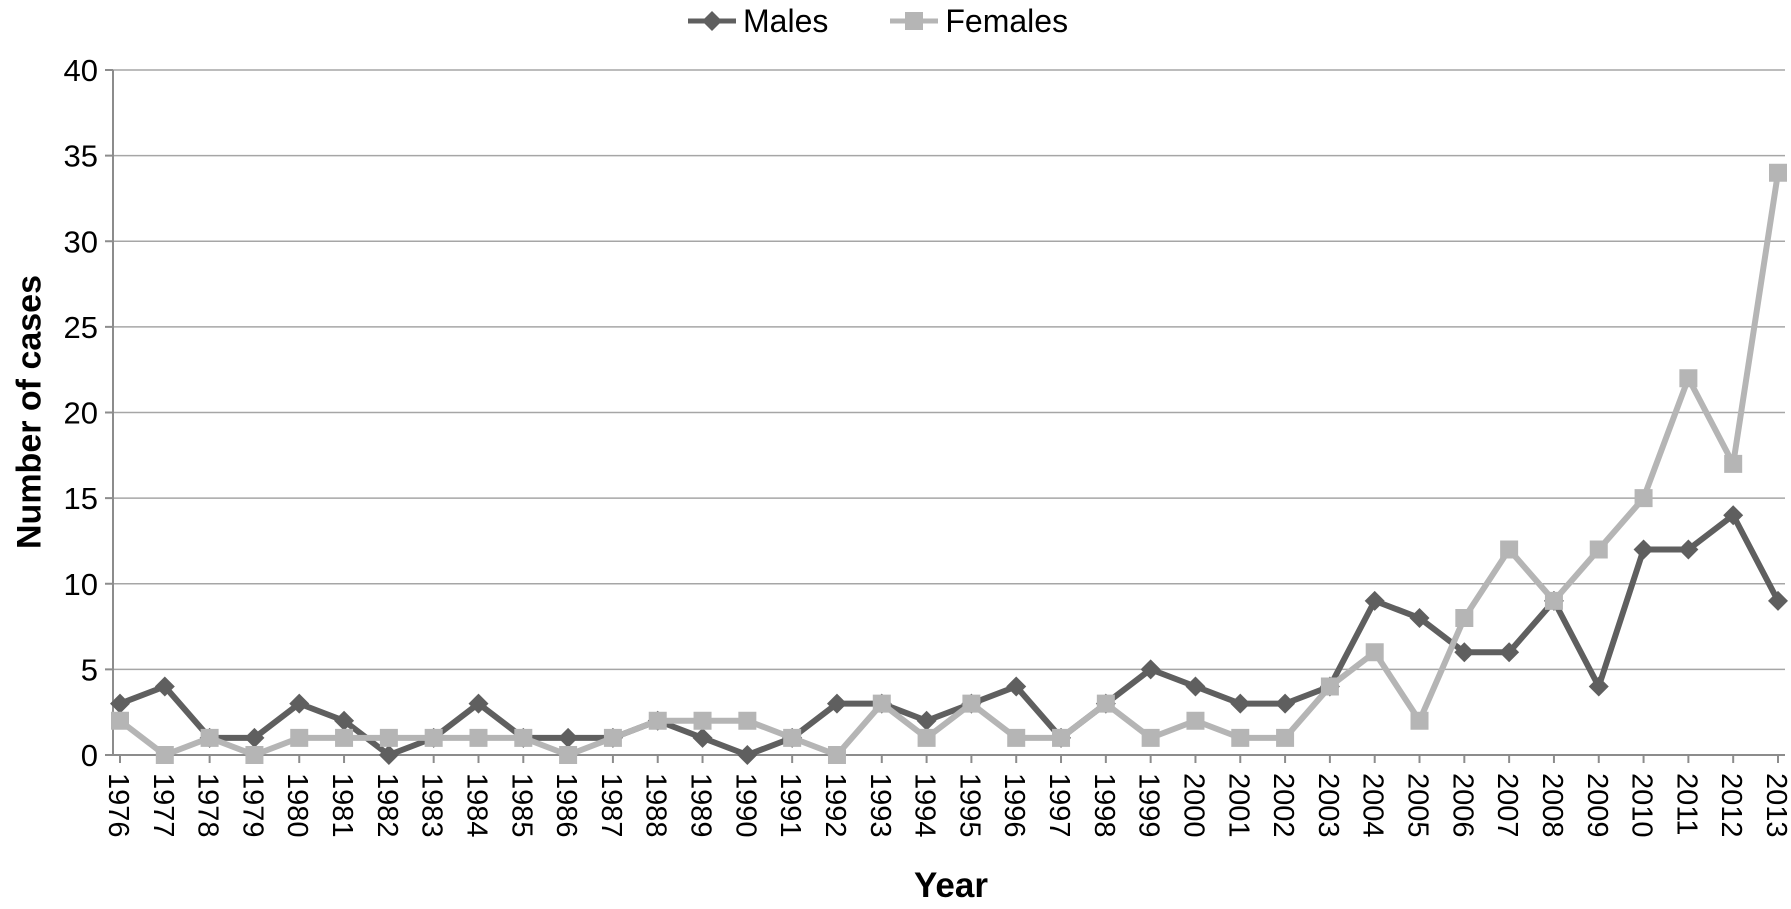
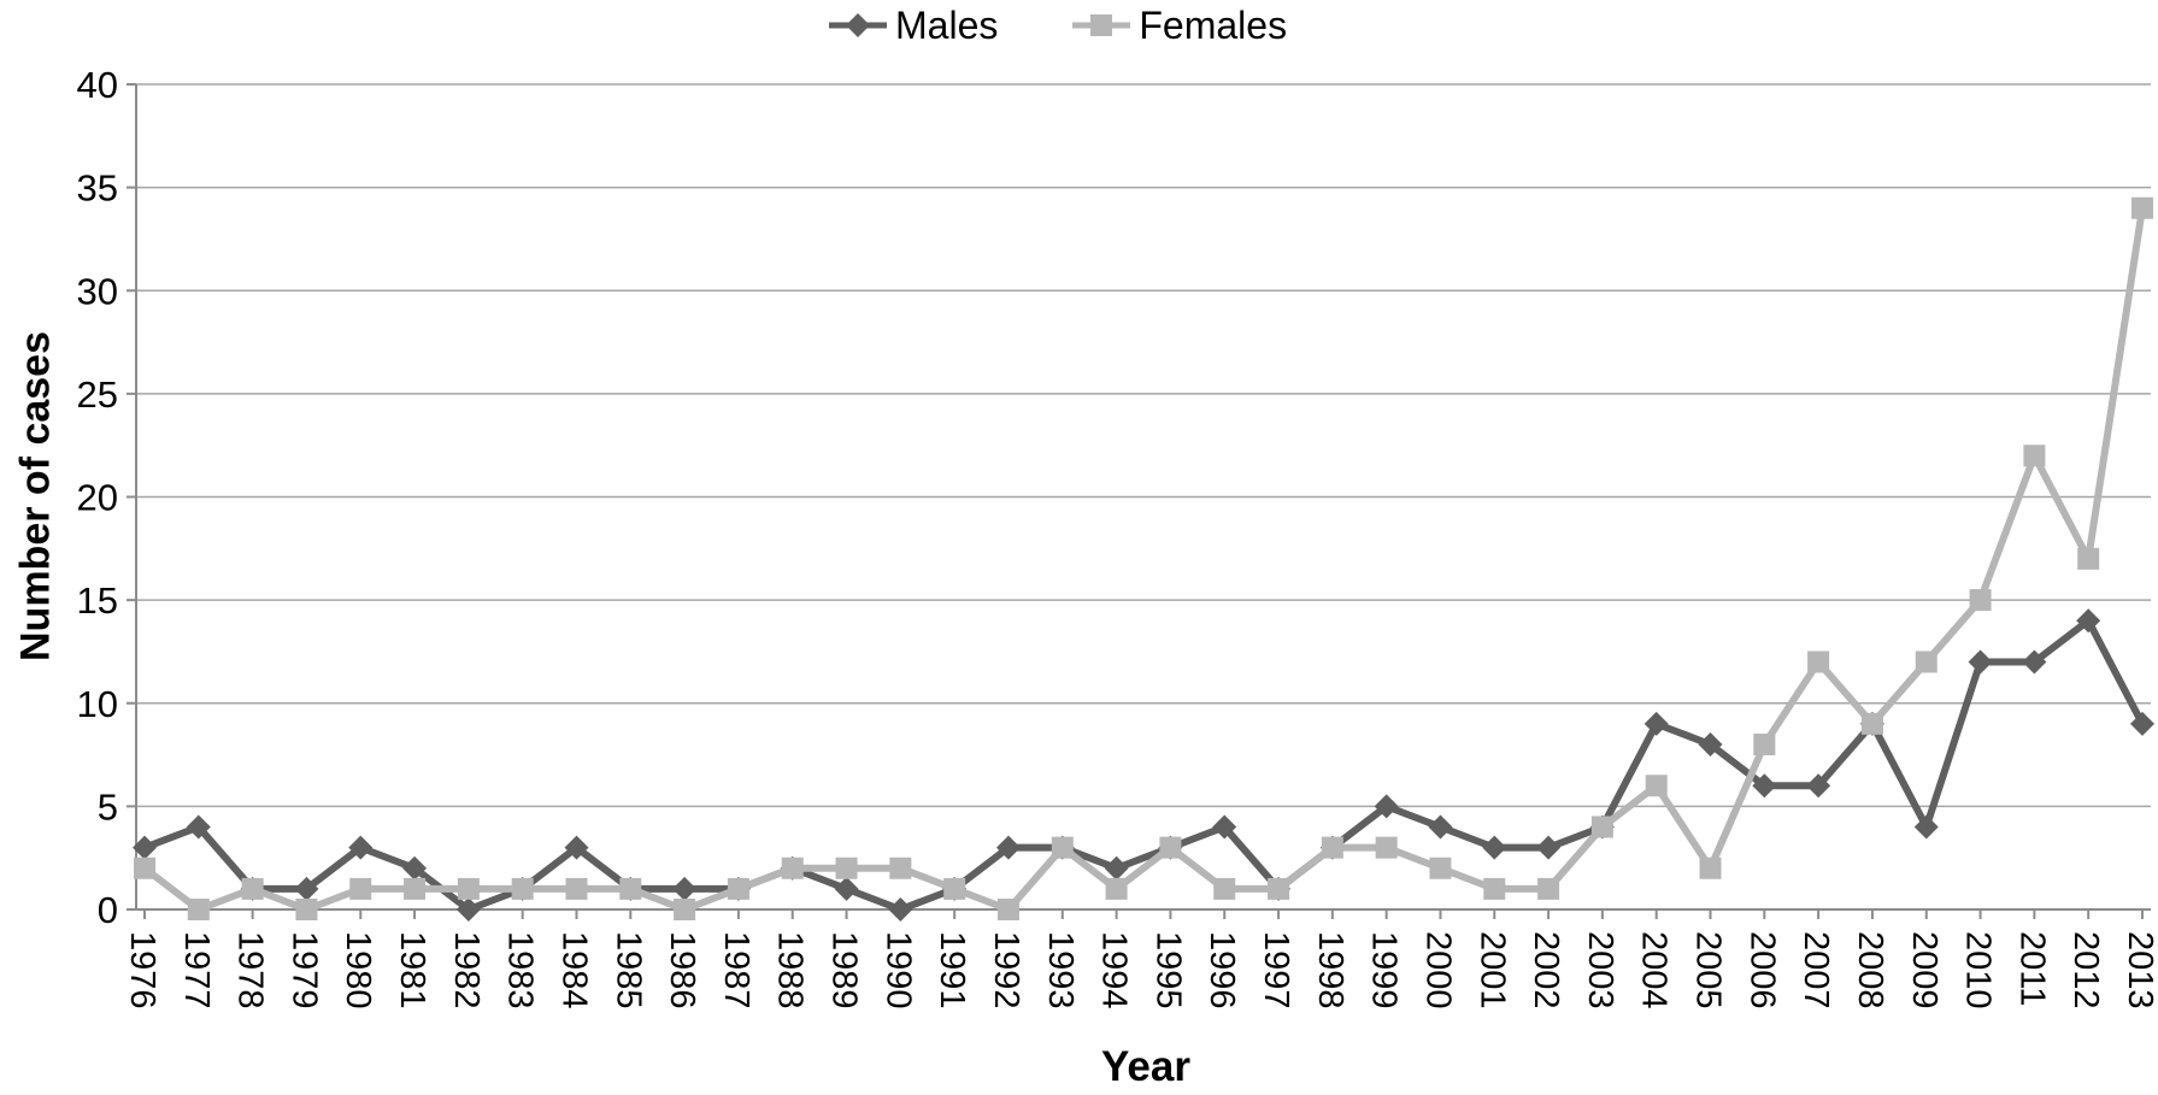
Females/1999: 1 -> 3
